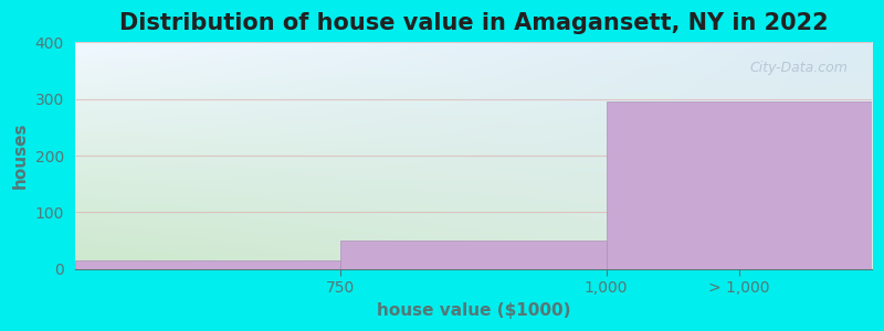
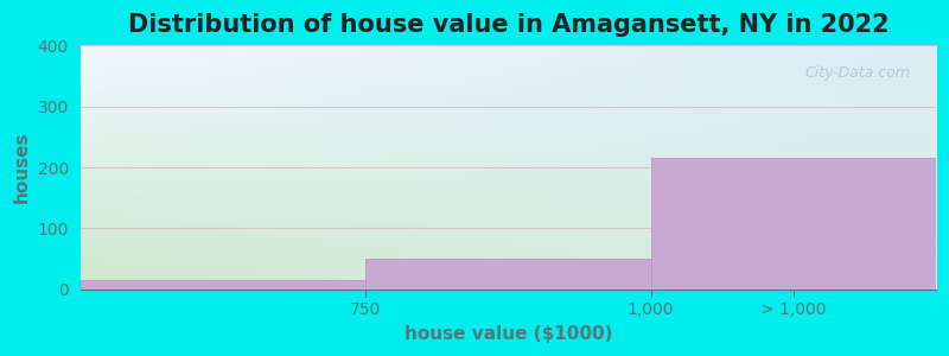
> 1,000: 295 -> 216
